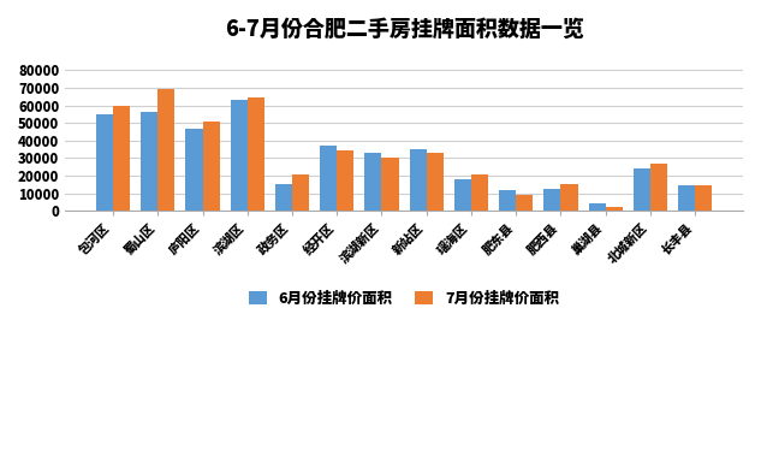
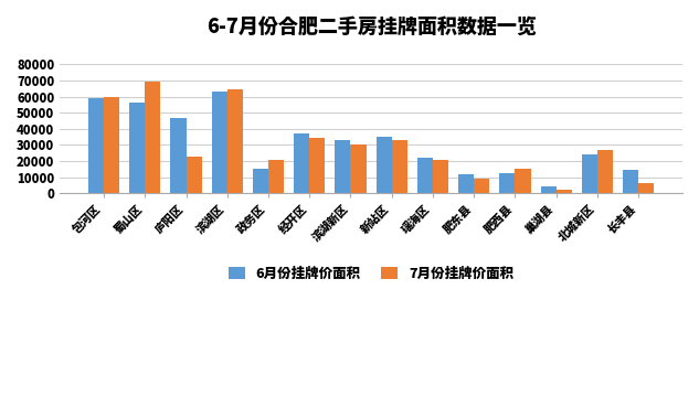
6月份挂牌价面积/包河区: 55000 -> 59000
7月份挂牌价面积/庐阳区: 50000 -> 23000
6月份挂牌价面积/瑶海区: 18000 -> 22000
7月份挂牌价面积/长丰县: 15000 -> 6000
